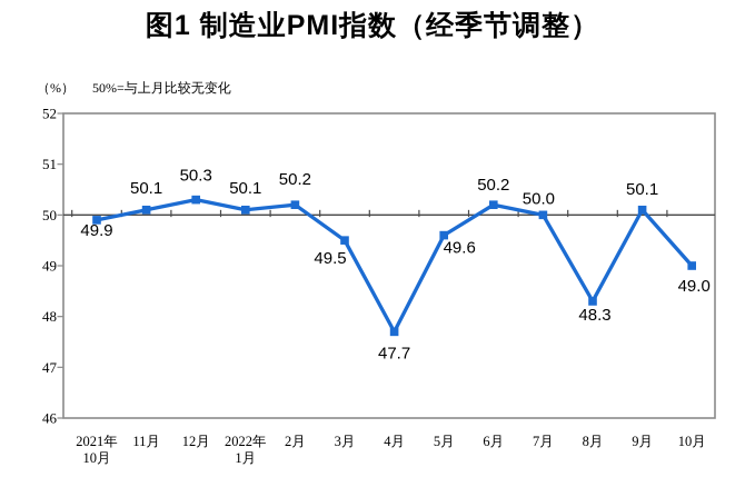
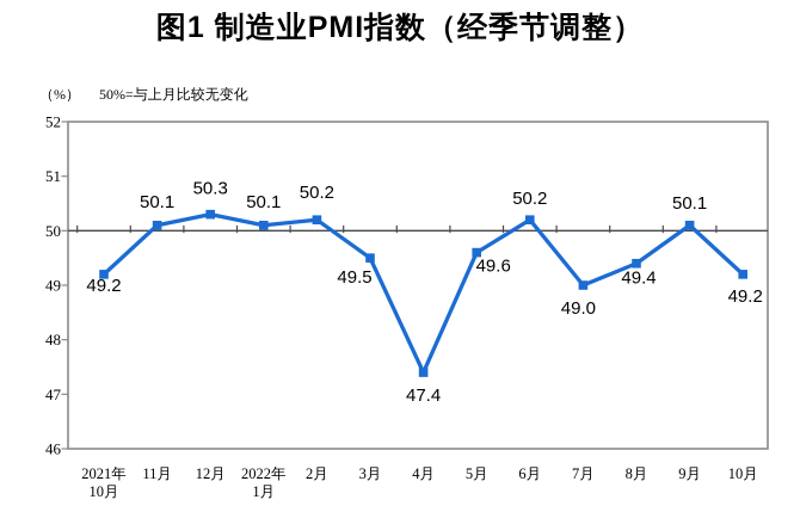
2021年 10月: 49.9 -> 49.2
4月: 47.7 -> 47.4
7月: 50.0 -> 49.0
8月: 48.3 -> 49.4
10月: 49.0 -> 49.2
